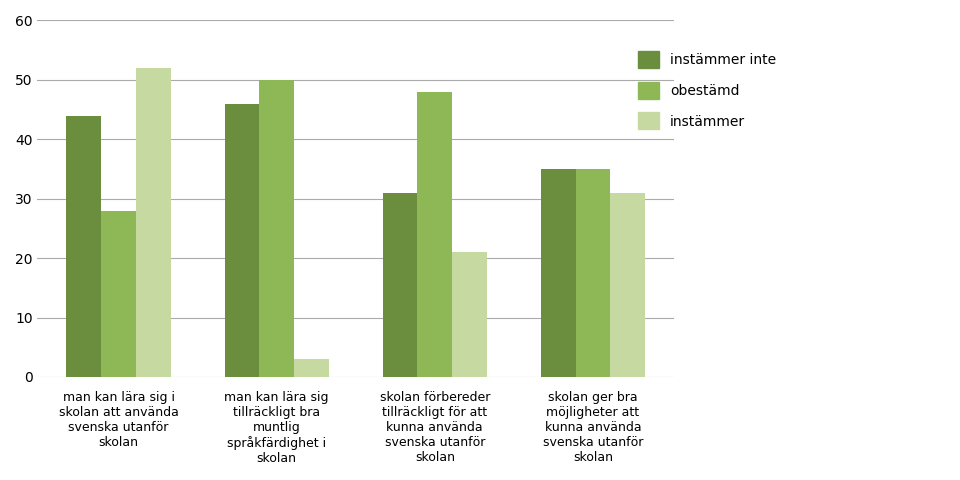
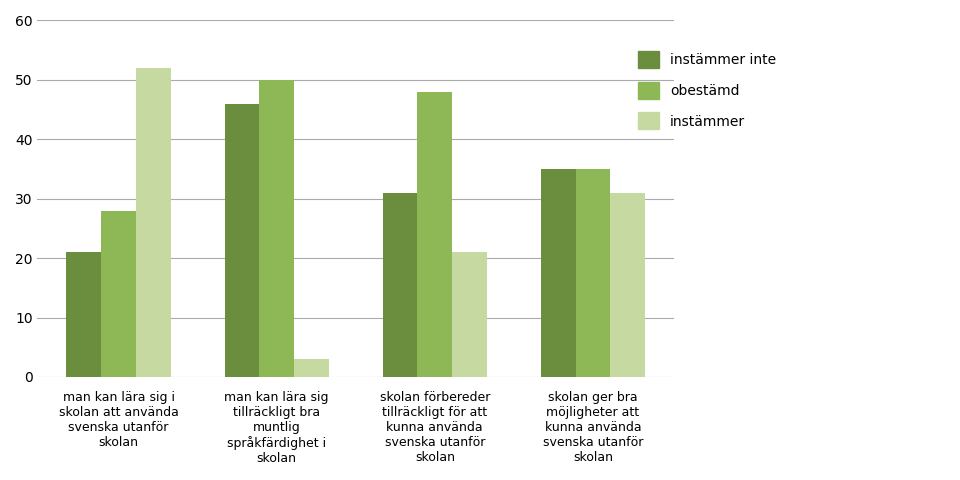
instämmer inte/man kan lära sig i skolan att använda svenska utanför skolan: 44 -> 21
